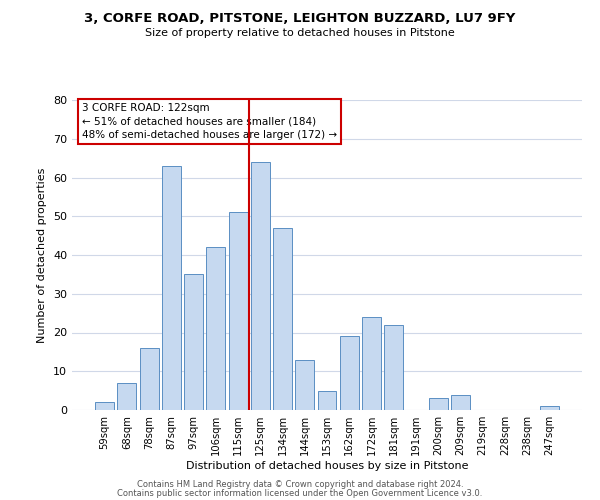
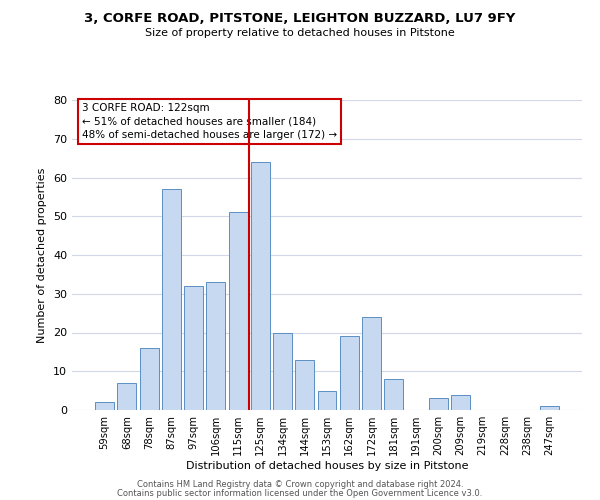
87sqm: 63 -> 57
97sqm: 35 -> 32
106sqm: 42 -> 33
134sqm: 47 -> 20
181sqm: 22 -> 8
